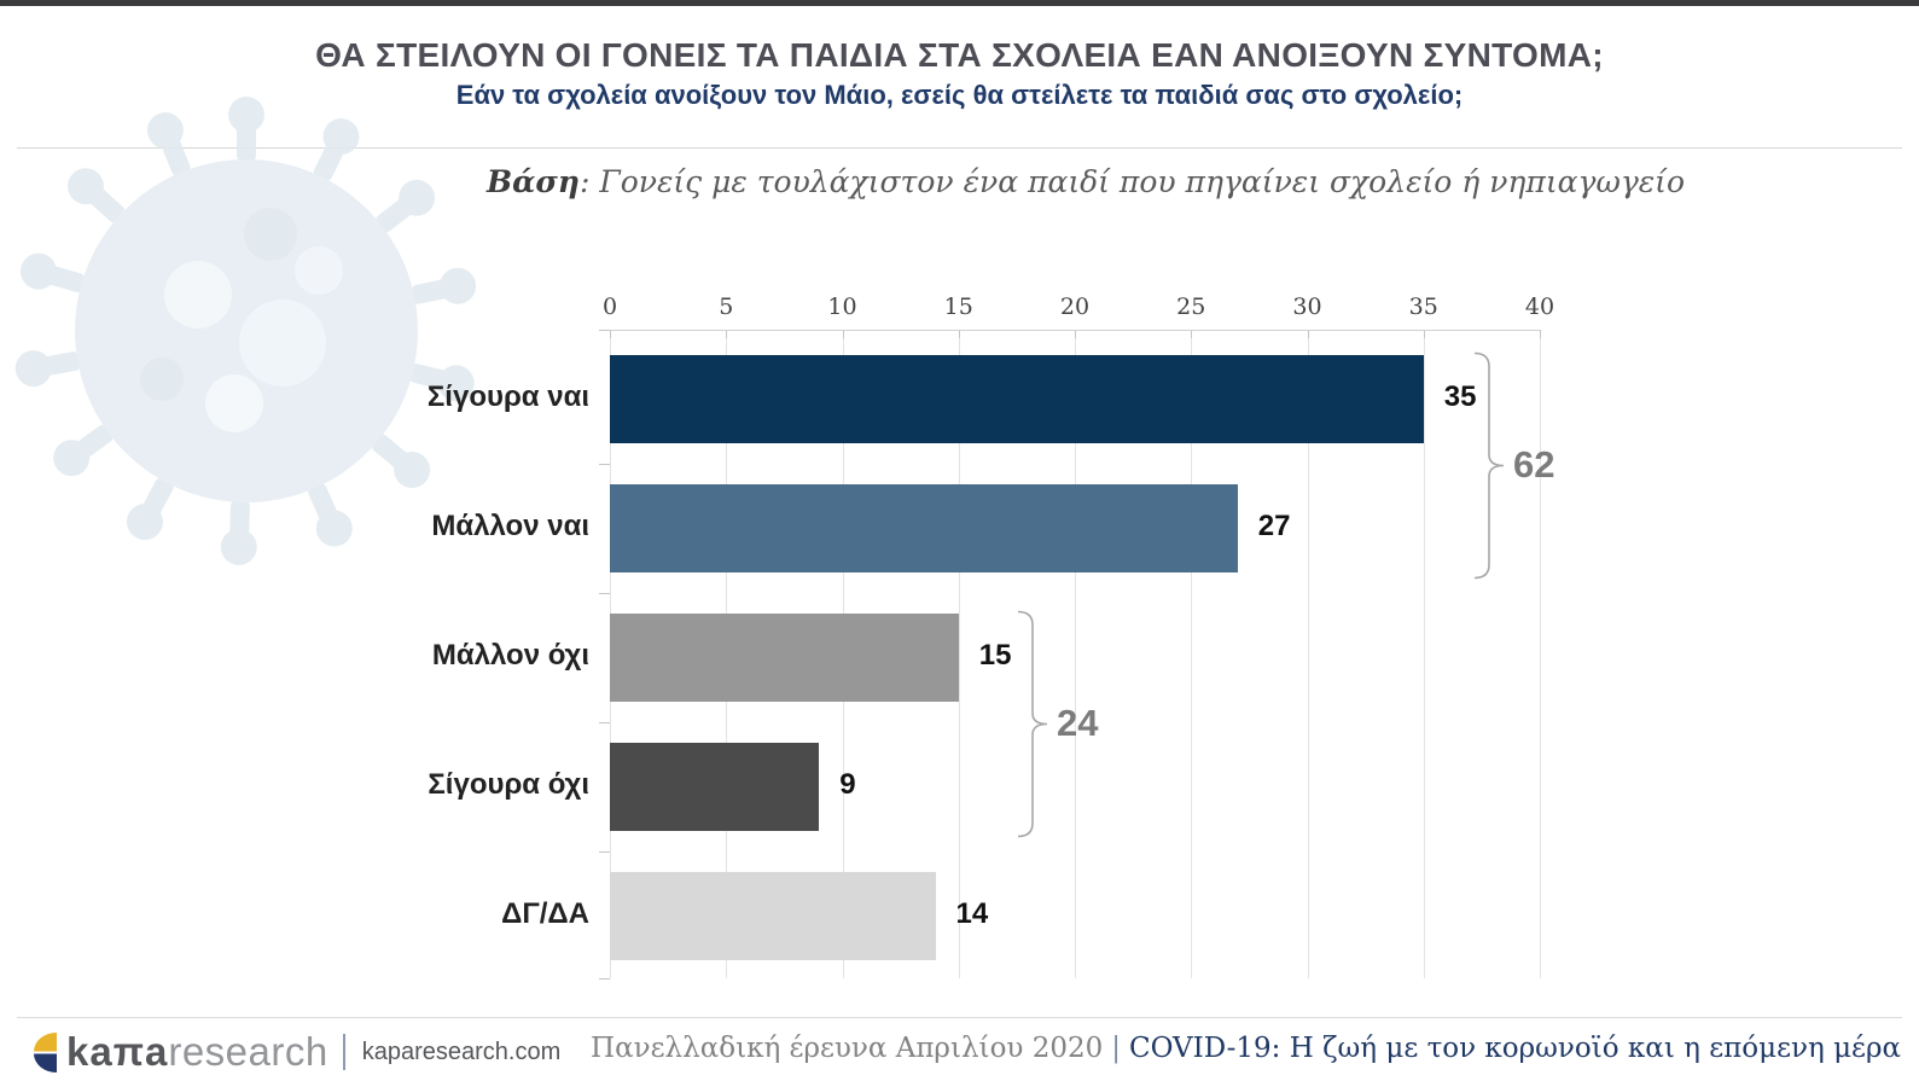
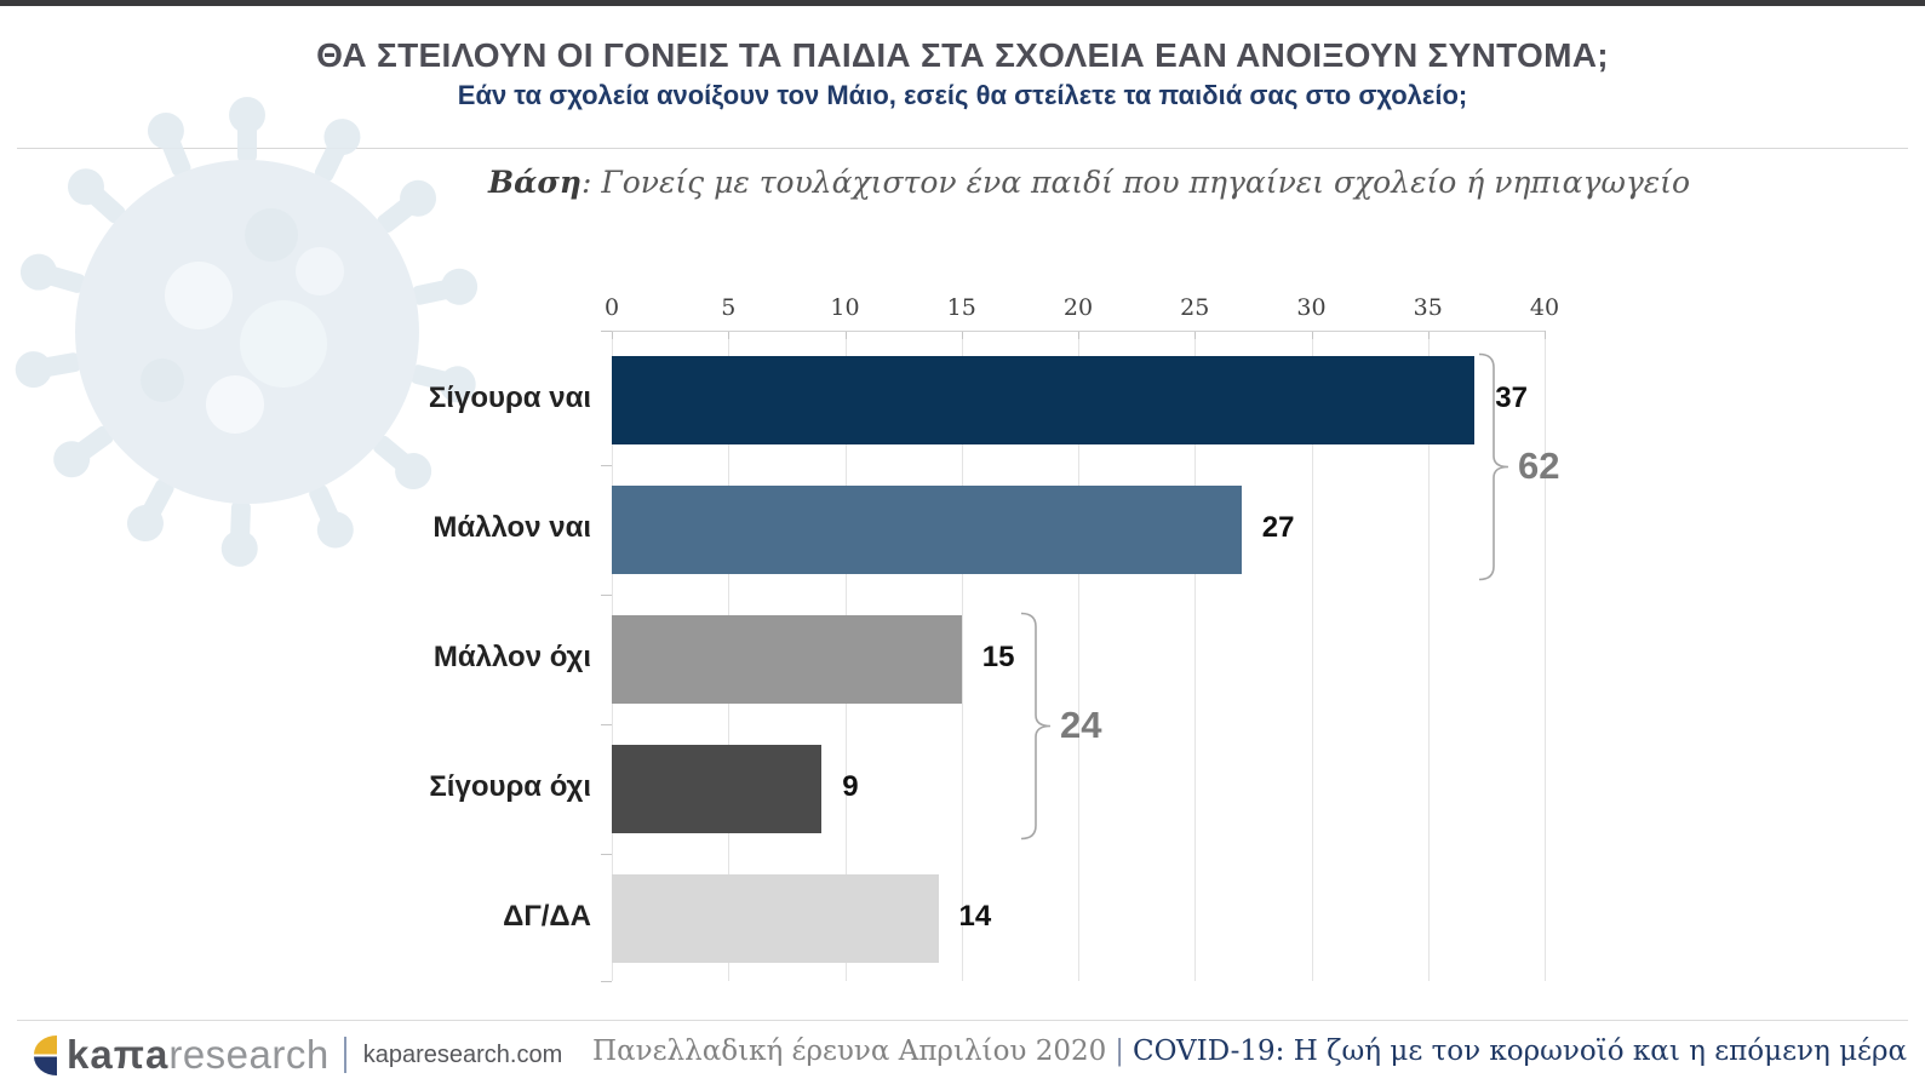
Σίγουρα ναι: 35 -> 37
